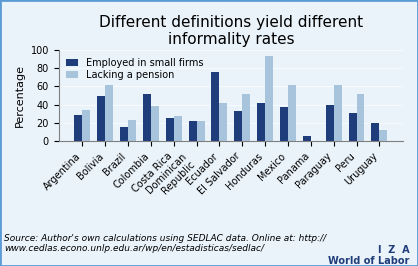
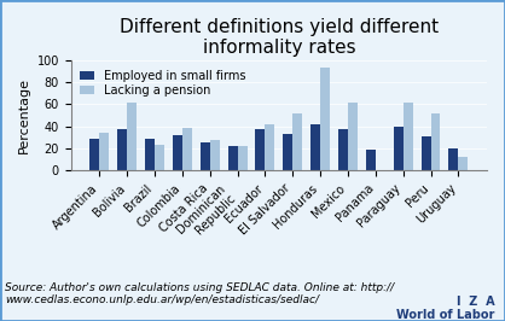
Employed in small firms/Bolivia: 50 -> 37
Employed in small firms/Brazil: 16 -> 29
Employed in small firms/Colombia: 52 -> 32
Employed in small firms/Ecuador: 76 -> 37
Employed in small firms/Panama: 6 -> 19
